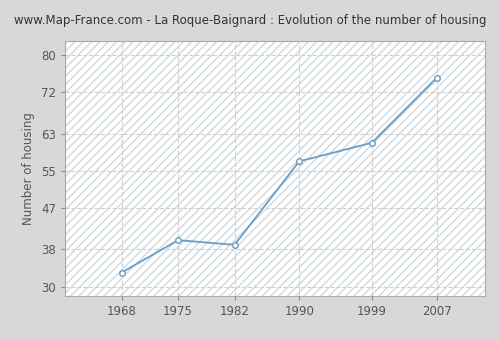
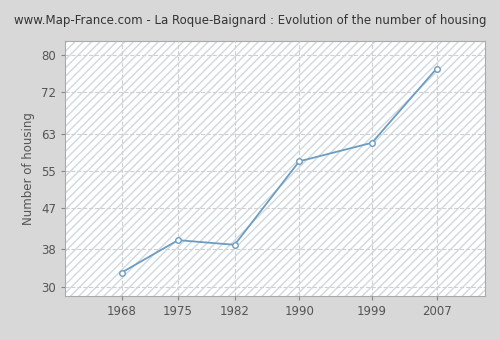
2007: 75 -> 77
